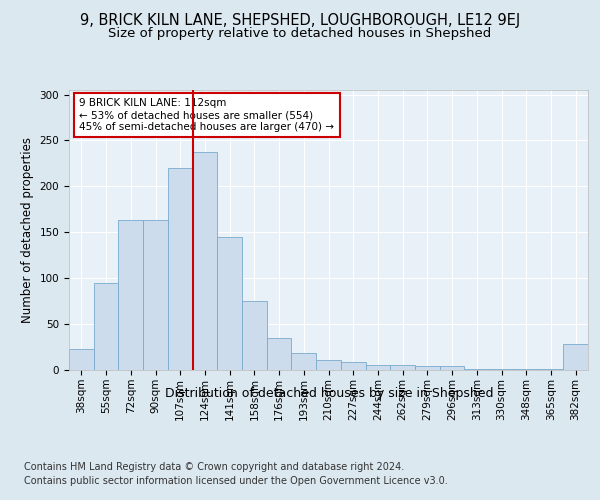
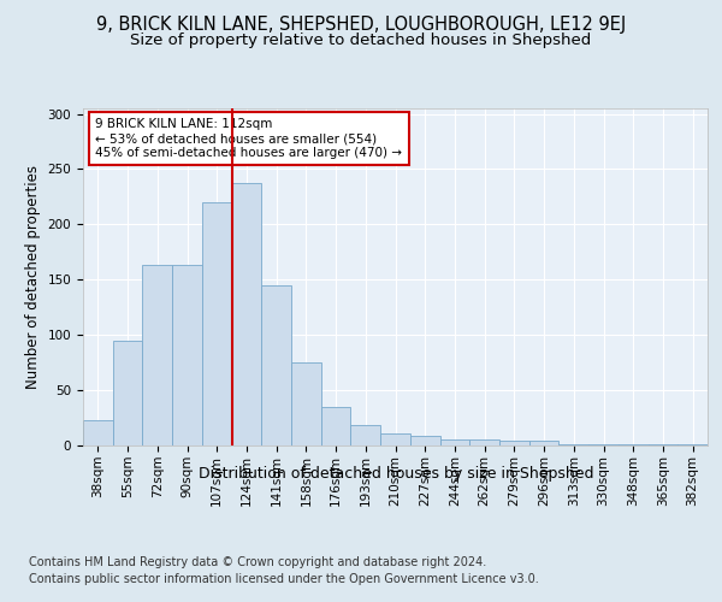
382sqm: 28 -> 1
